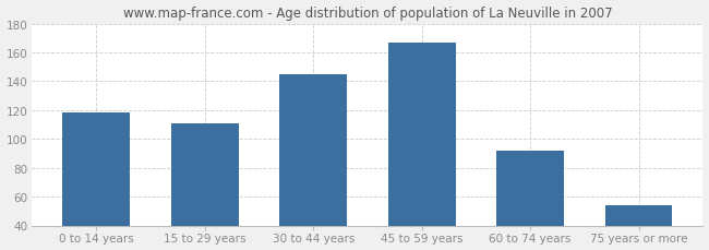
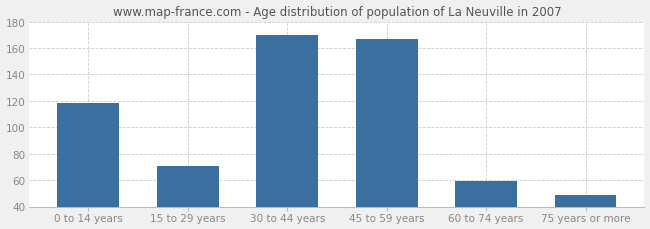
15 to 29 years: 111 -> 71
30 to 44 years: 145 -> 170
60 to 74 years: 92 -> 59
75 years or more: 54 -> 49
